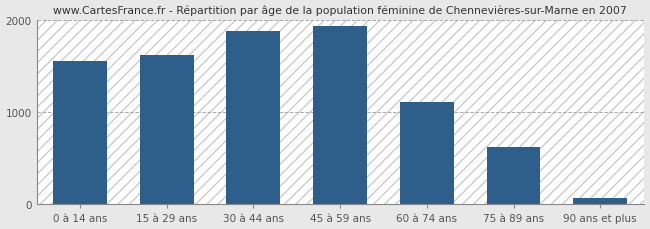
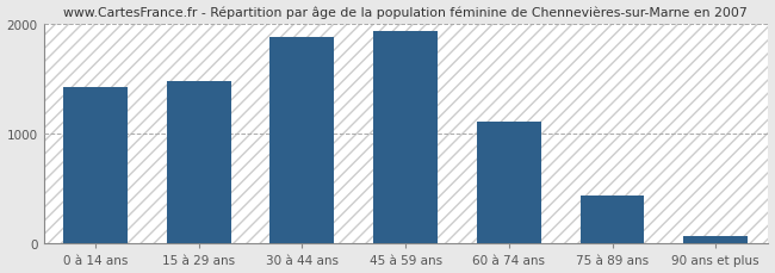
0 à 14 ans: 1560 -> 1420
15 à 29 ans: 1620 -> 1480
75 à 89 ans: 620 -> 440
